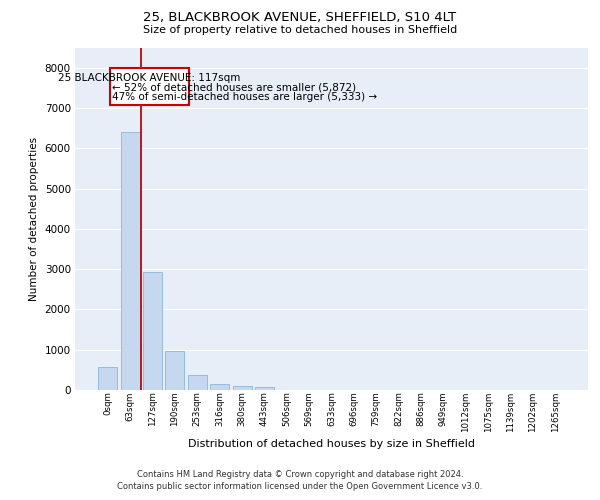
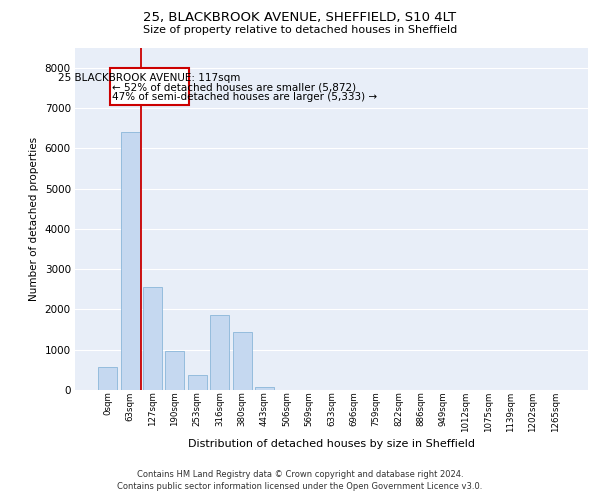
127sqm: 2920 -> 2550
316sqm: 160 -> 1850
380sqm: 100 -> 1450
